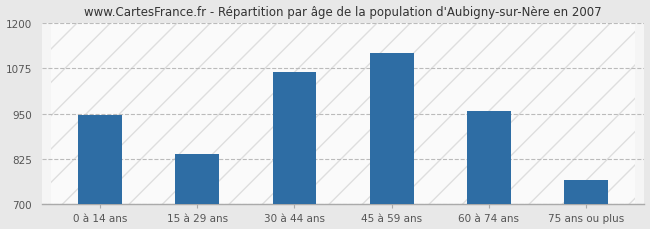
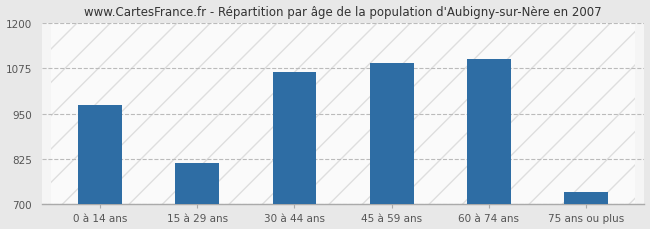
0 à 14 ans: 945 -> 975
15 à 29 ans: 838 -> 815
45 à 59 ans: 1118 -> 1090
60 à 74 ans: 957 -> 1100
75 ans ou plus: 768 -> 735
